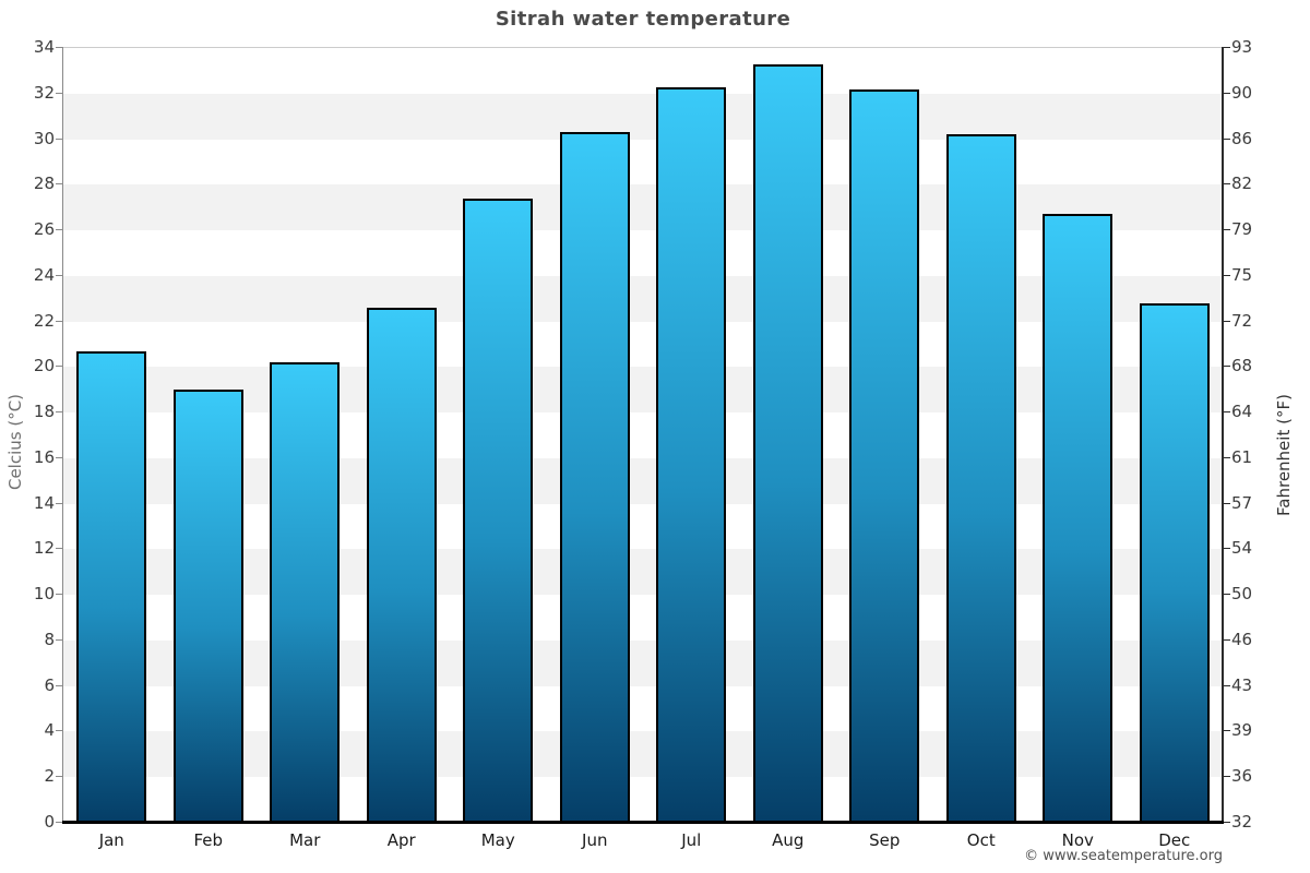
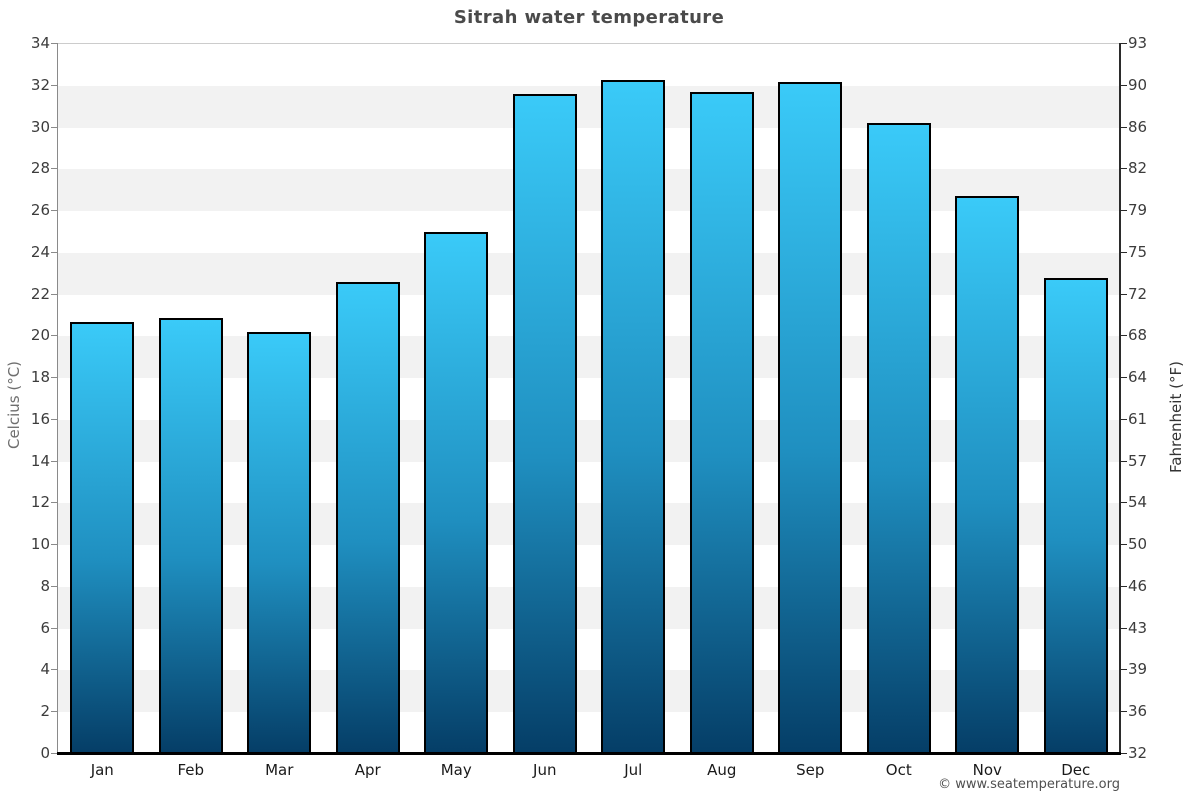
Feb: 19.0 -> 20.9
May: 27.4 -> 25.0
Jun: 30.3 -> 31.6
Aug: 33.3 -> 31.7
